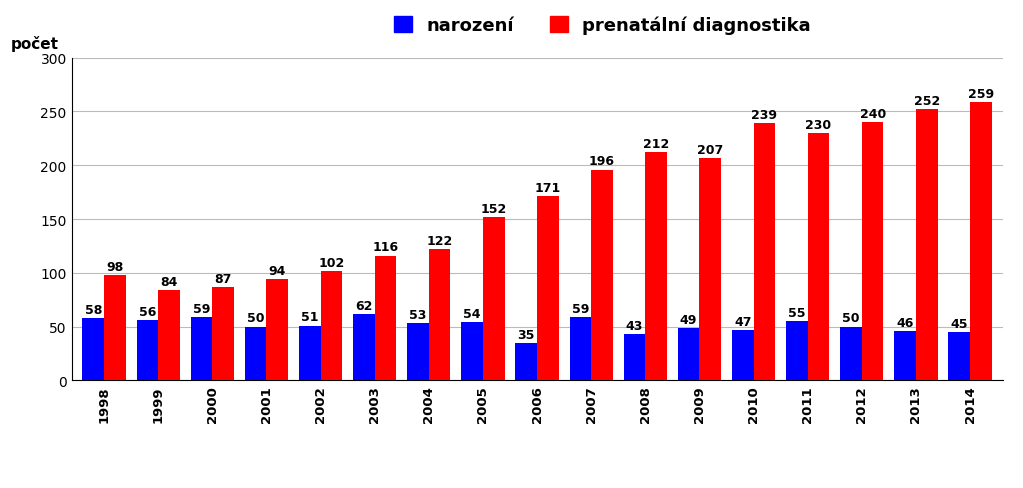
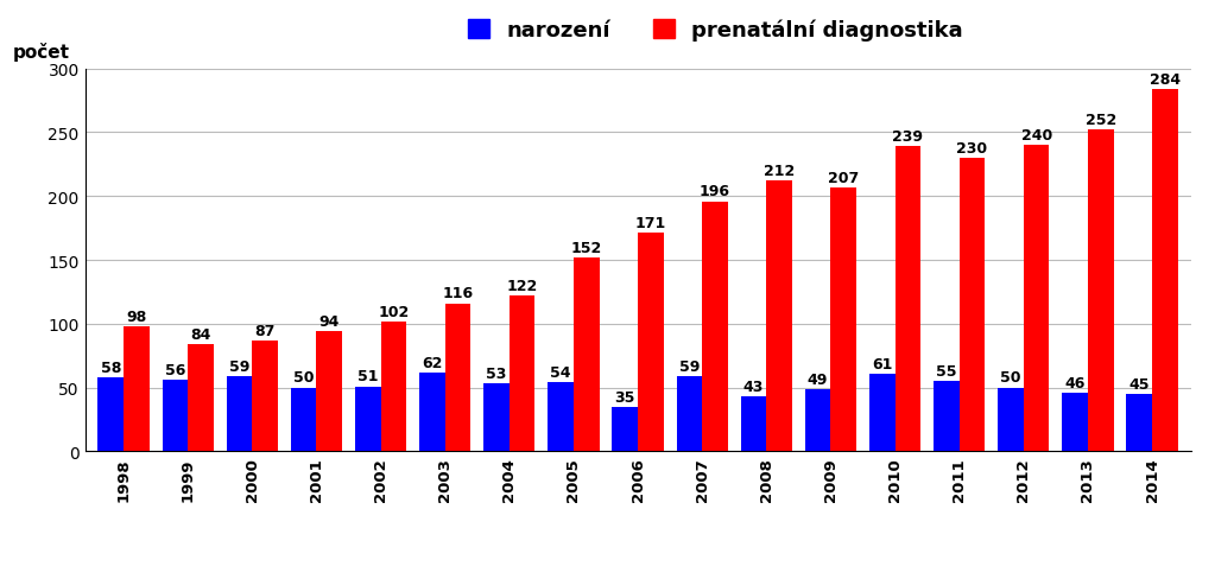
narození/2010: 47 -> 61
prenatální diagnostika/2014: 259 -> 284
